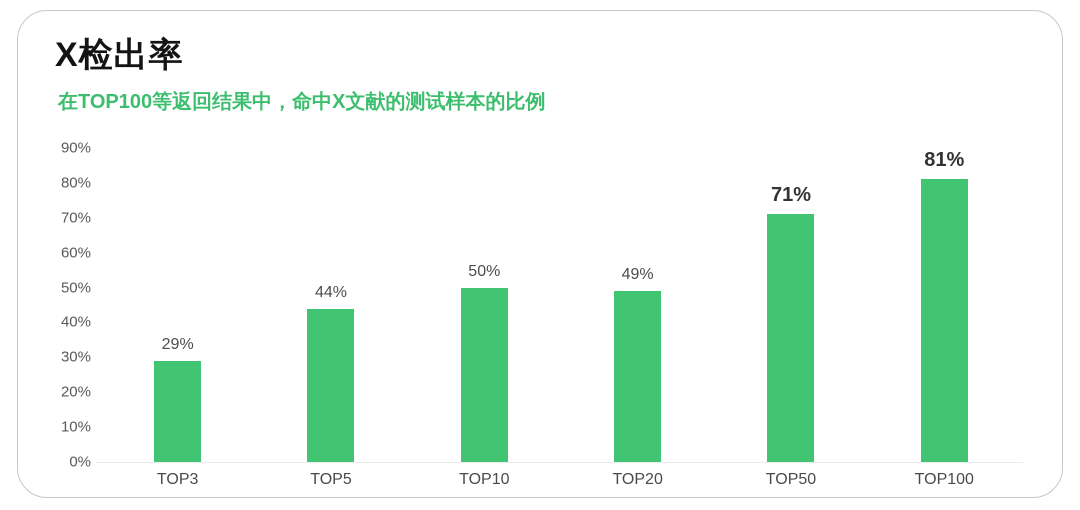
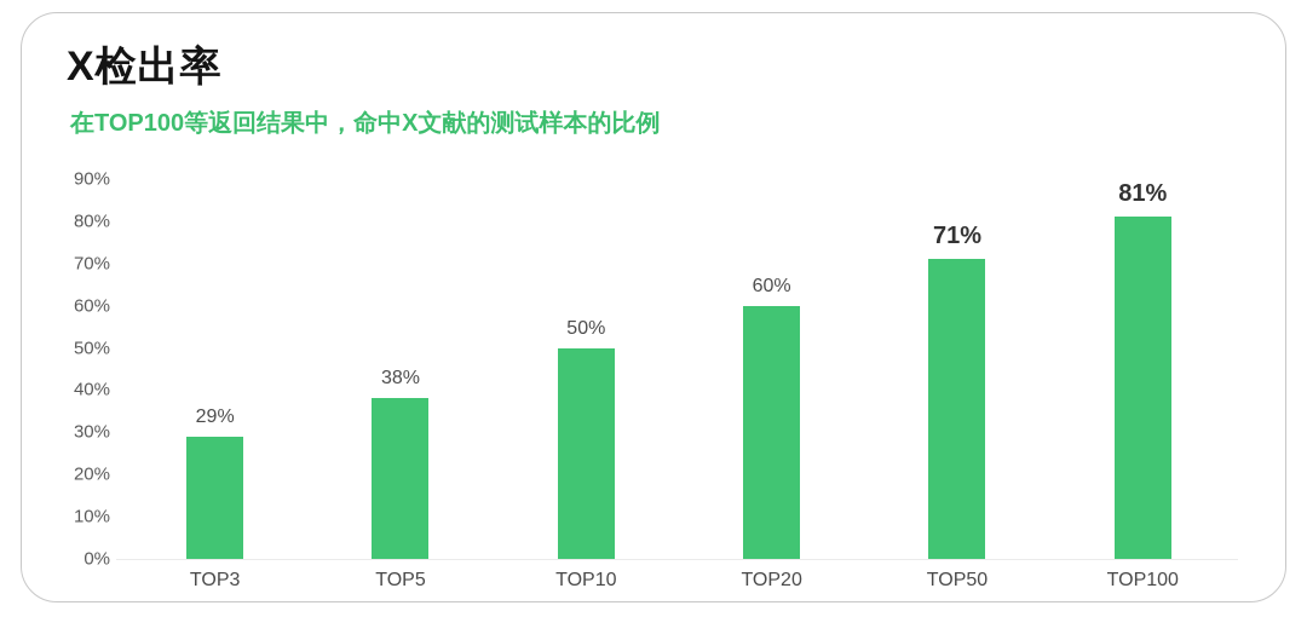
TOP5: 44% -> 38%
TOP20: 49% -> 60%
